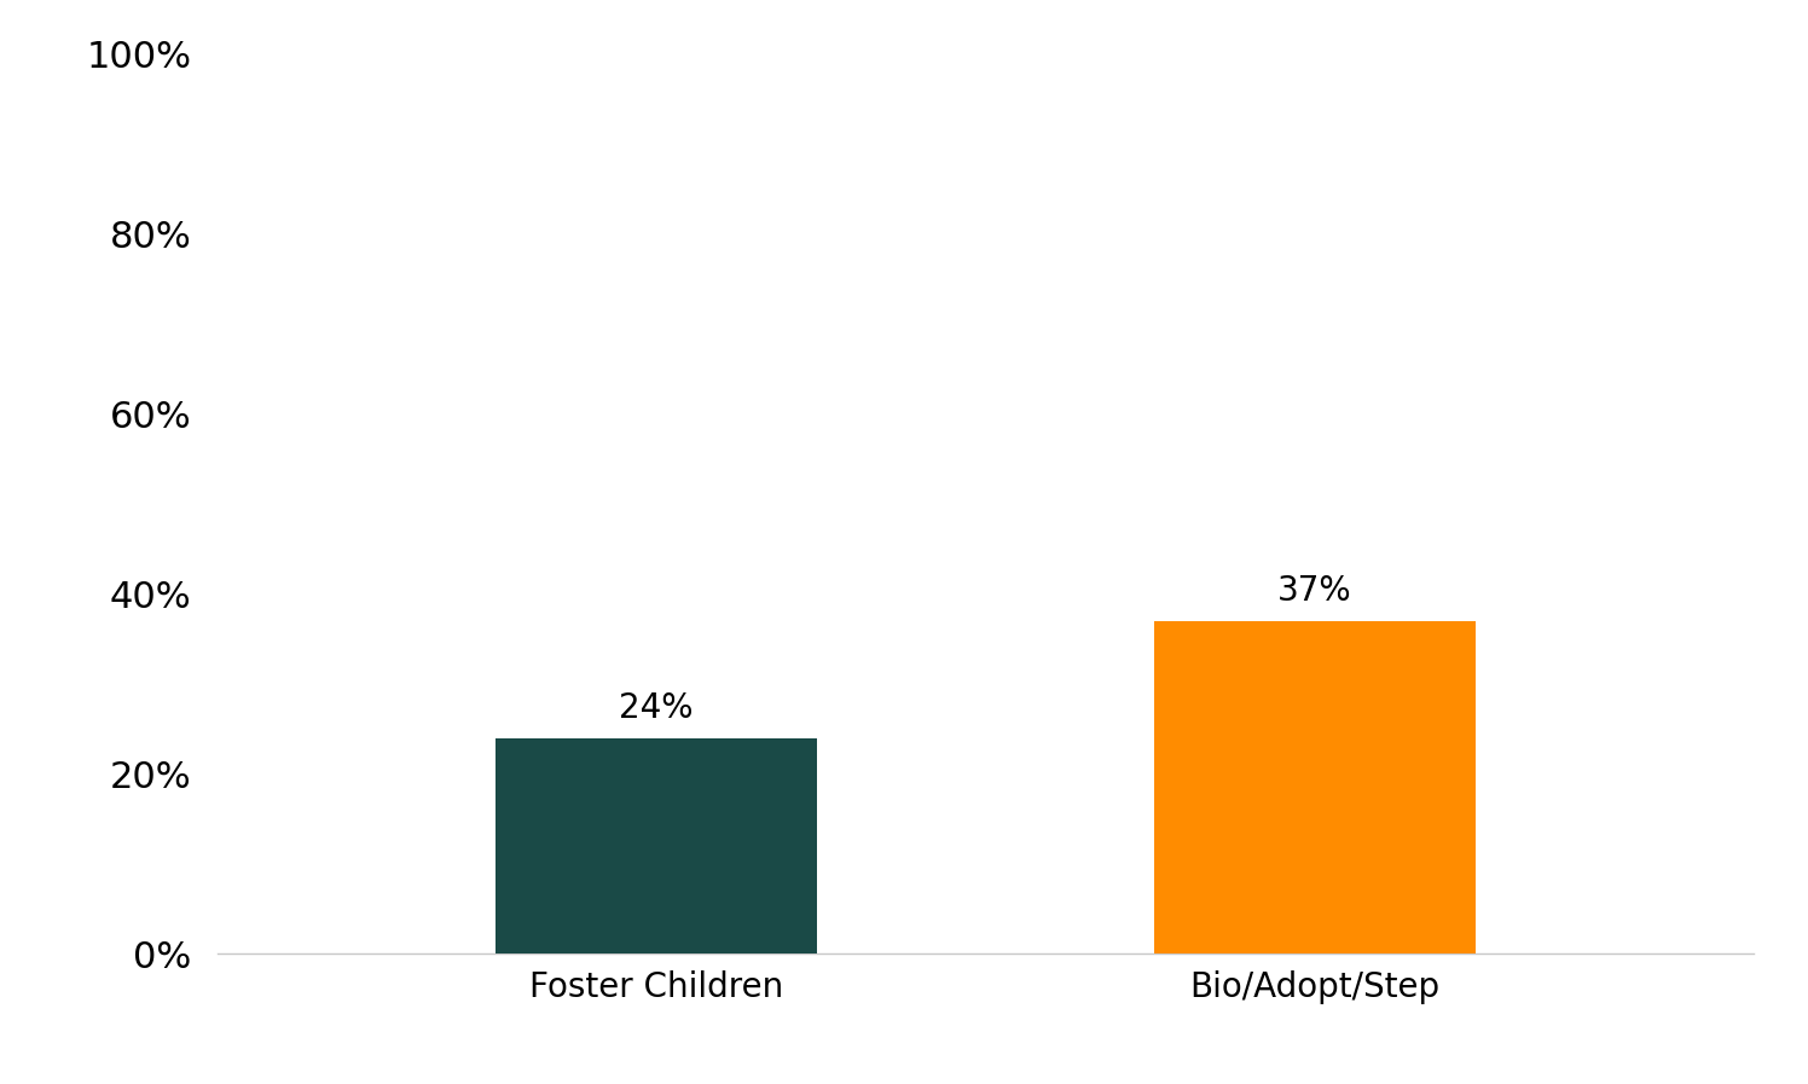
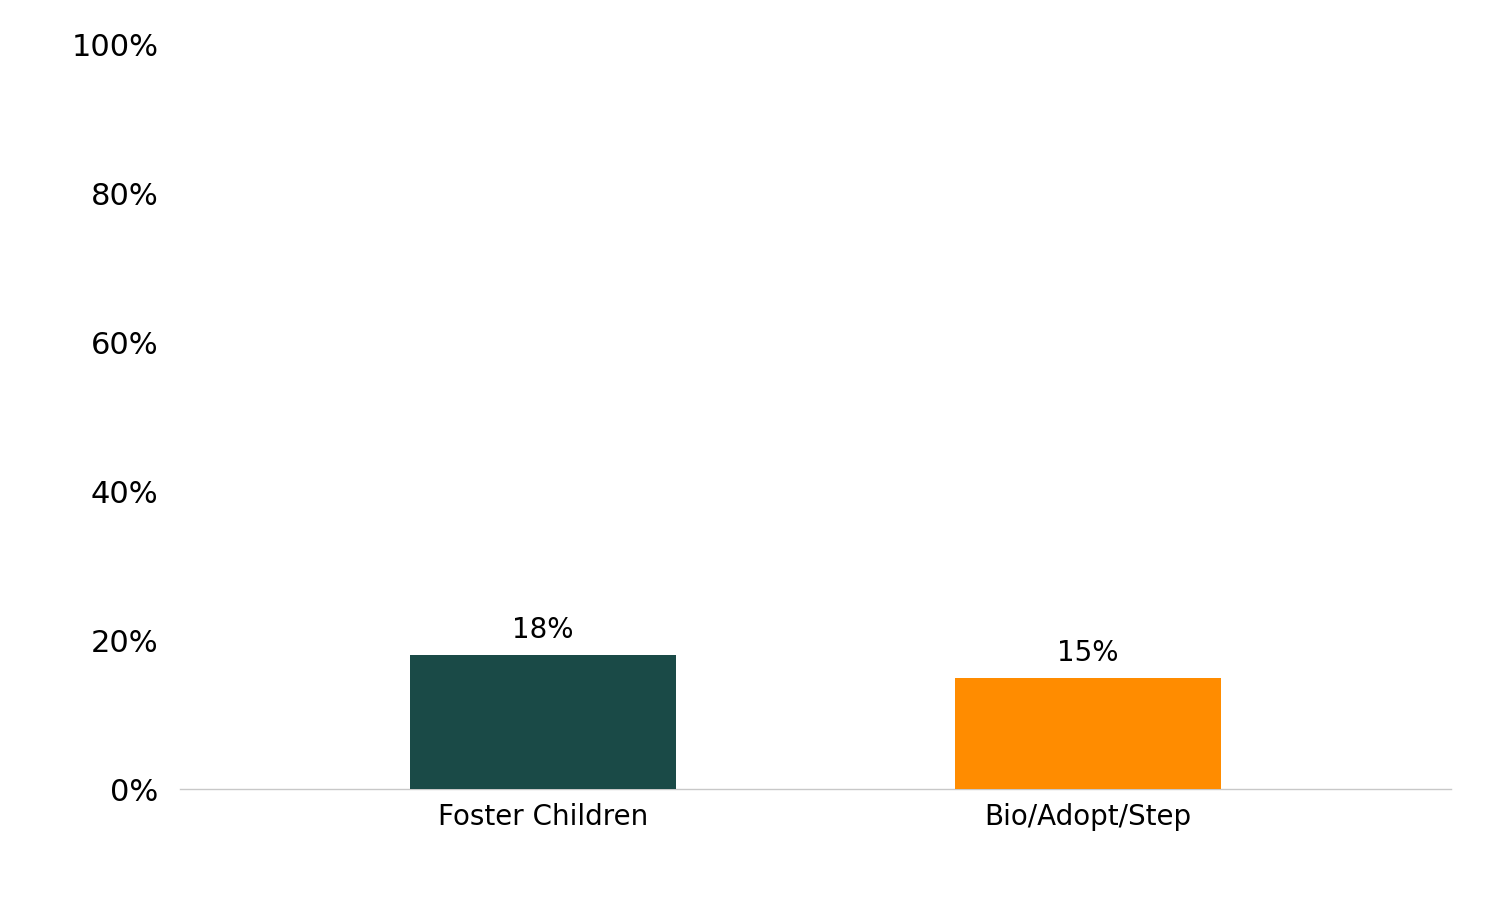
Foster Children: 24% -> 18%
Bio/Adopt/Step: 37% -> 15%
